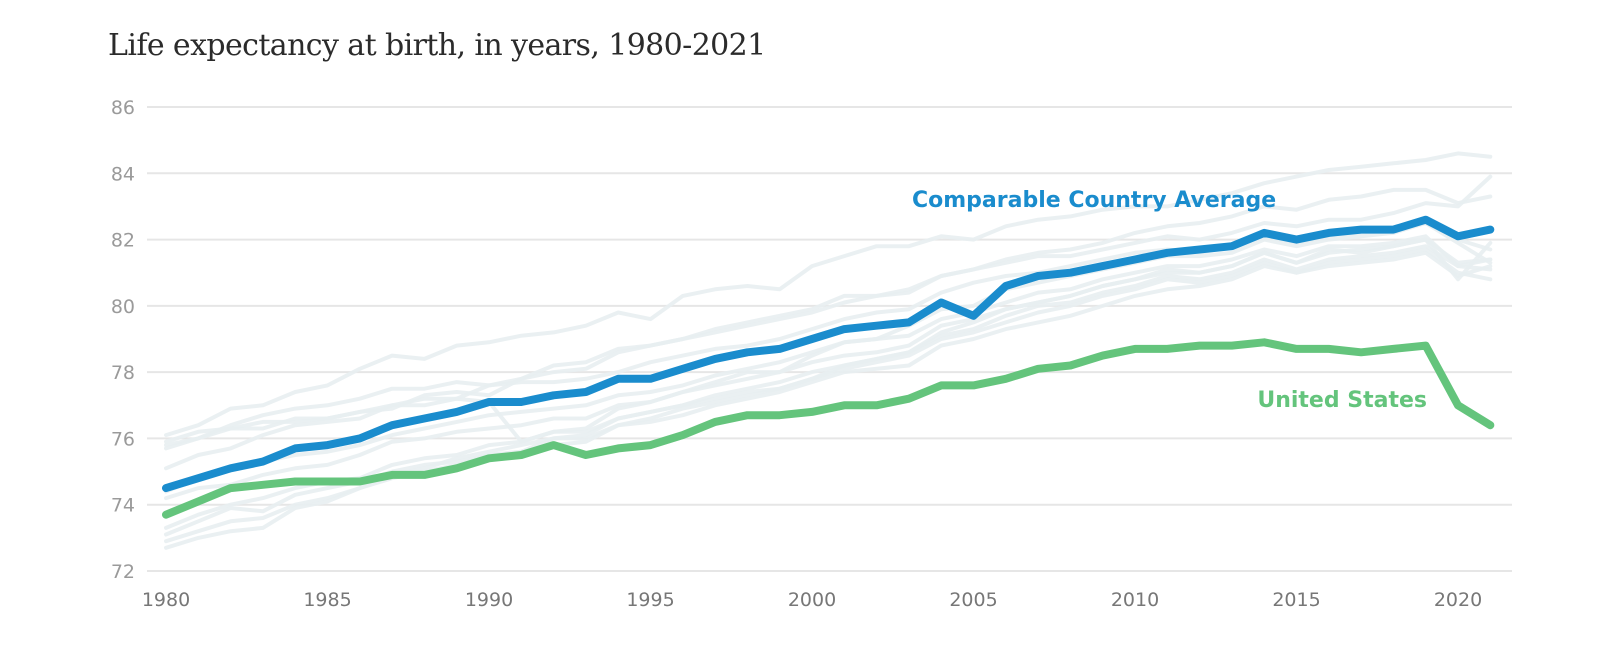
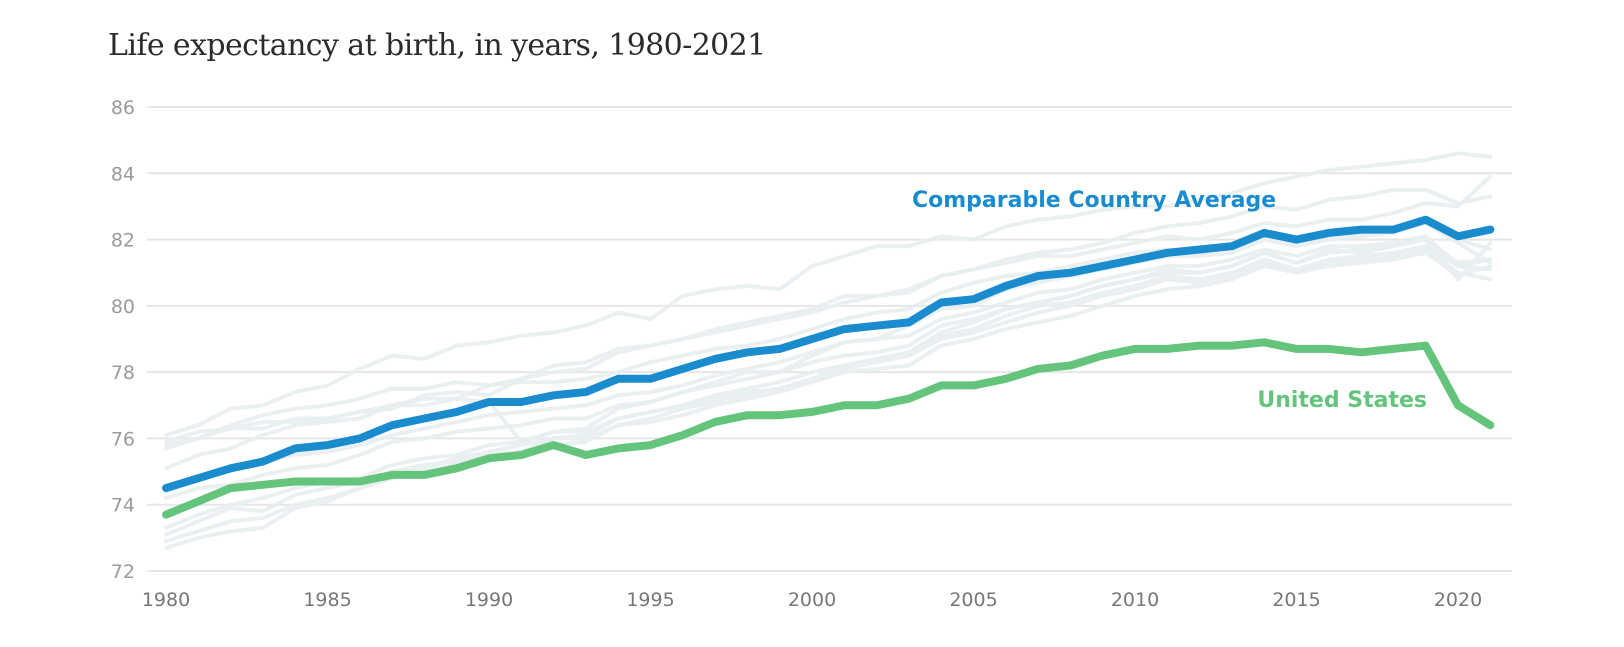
Comparable Country Average/2005: 79.7 -> 80.2
